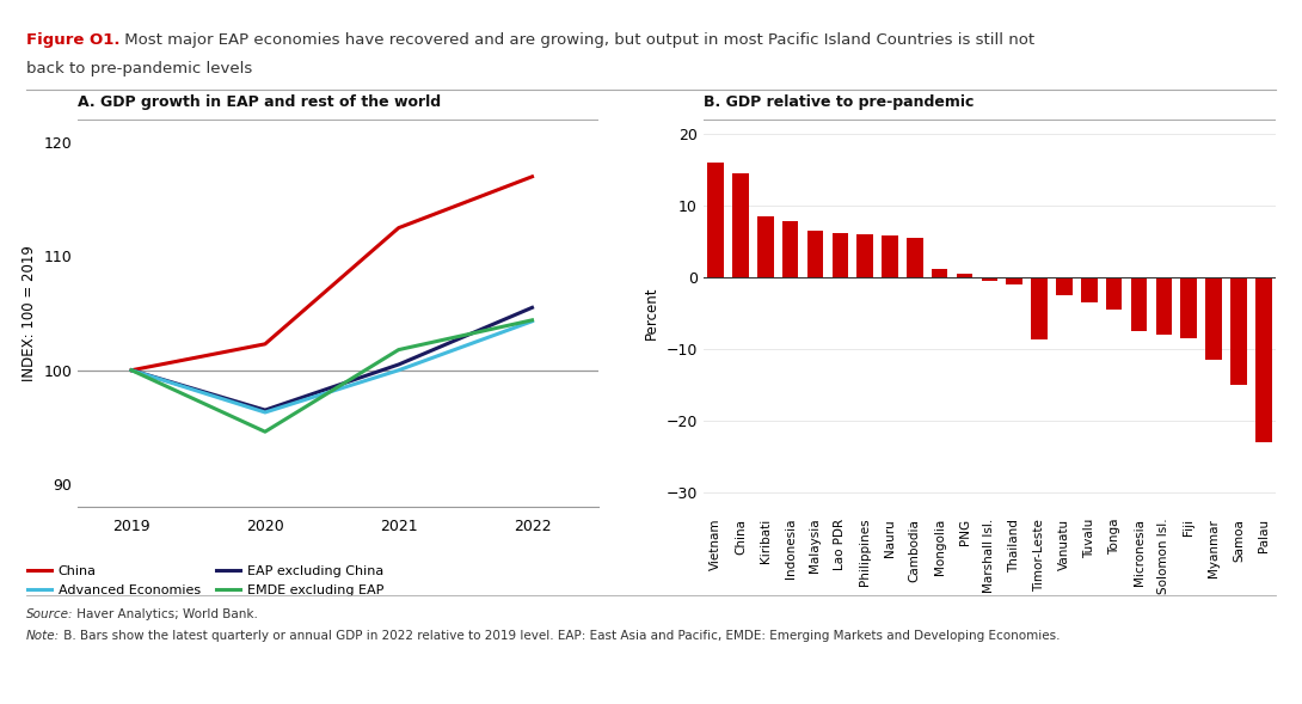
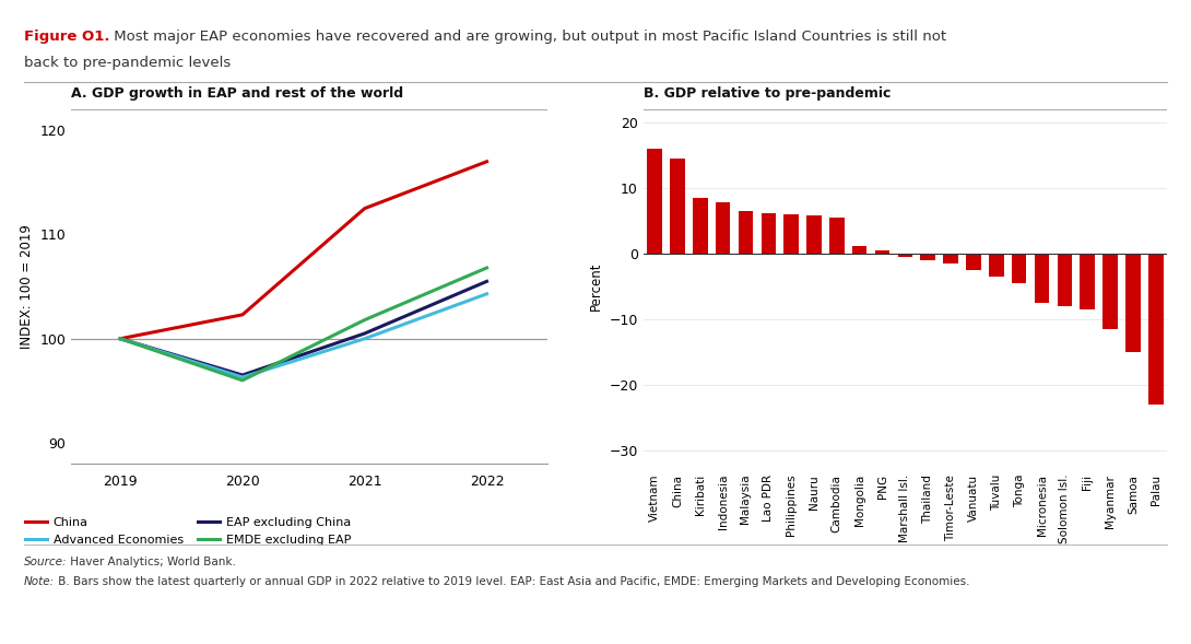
A. GDP growth in EAP and rest of the world/EMDE excluding EAP/2020: 94.6 -> 96.0
A. GDP growth in EAP and rest of the world/EMDE excluding EAP/2022: 104.4 -> 106.8
B. GDP relative to pre-pandemic/Timor-Leste: -8.6 -> -1.5
